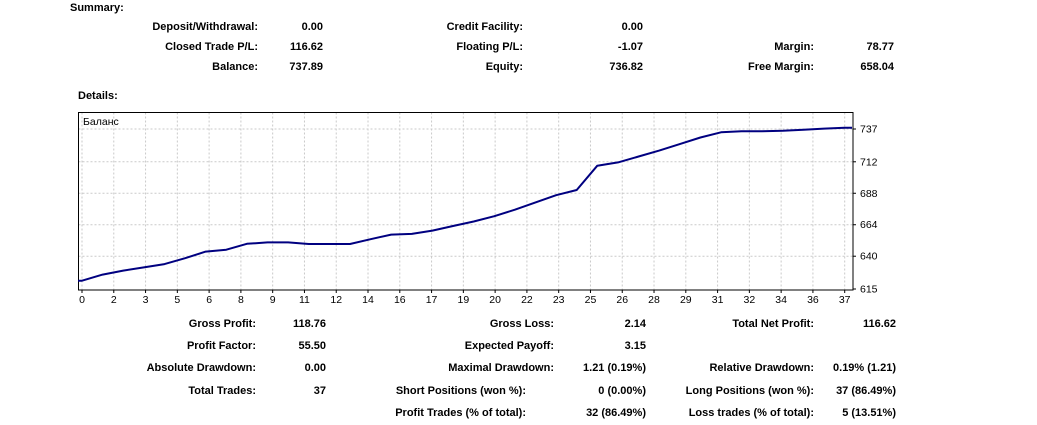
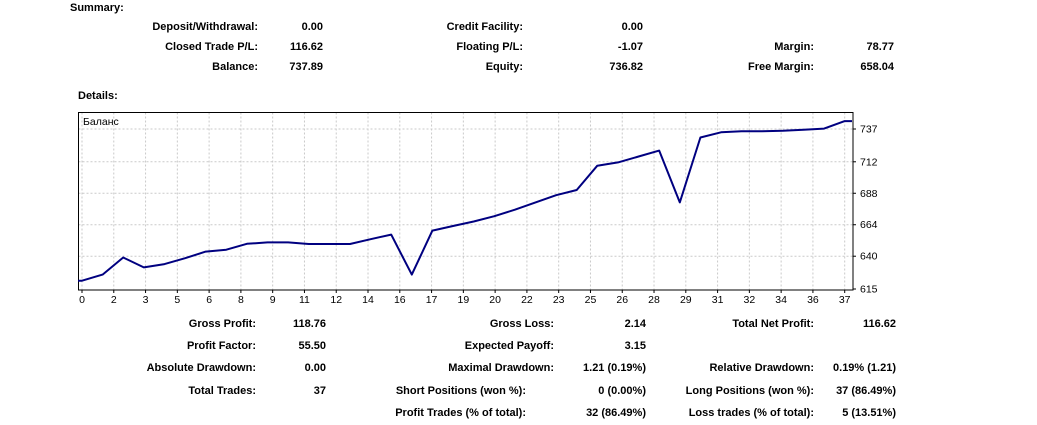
2: 629 -> 639
16: 657 -> 626
29: 726 -> 681
37: 738 -> 743
